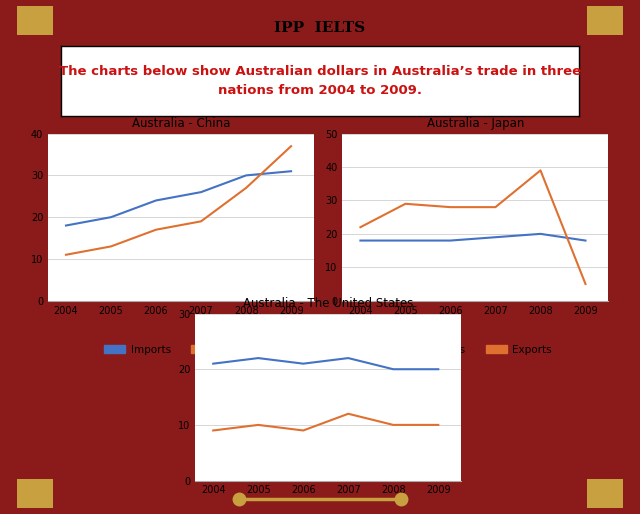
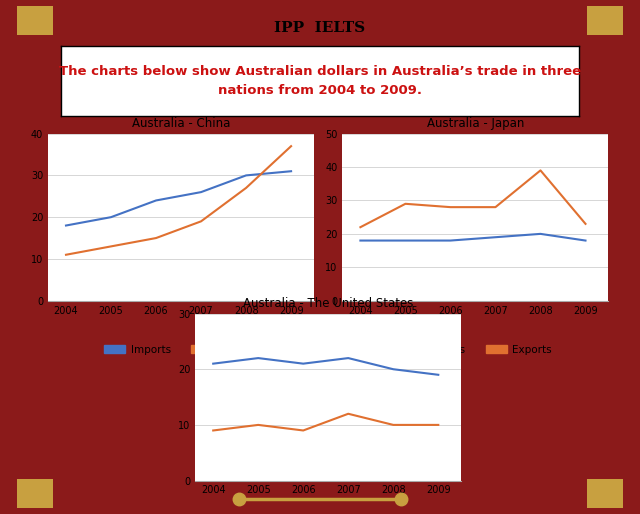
Australia - China/Exports/2006: 17 -> 15
Australia - Japan/Exports/2009: 5 -> 23
Australia - The United States/Imports/2009: 20 -> 19
